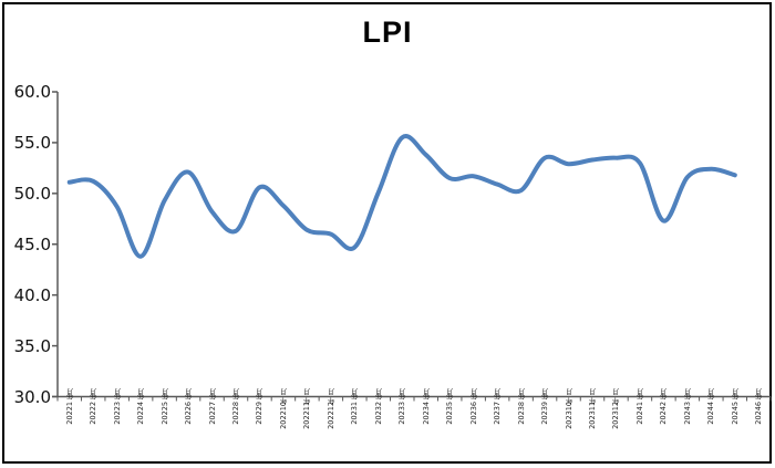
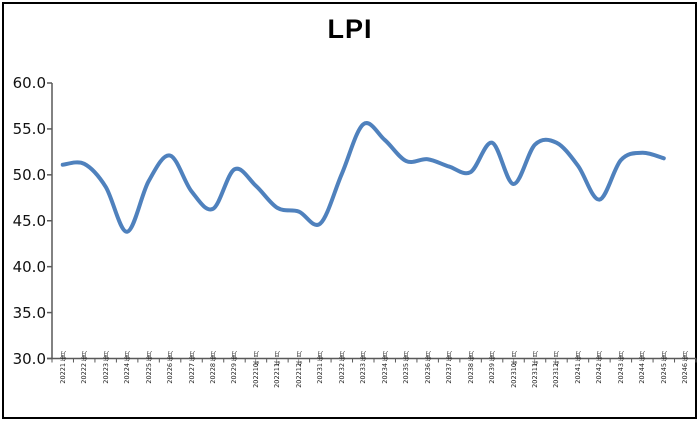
2023年10月: 53 -> 49
2024年1月: 53 -> 51
